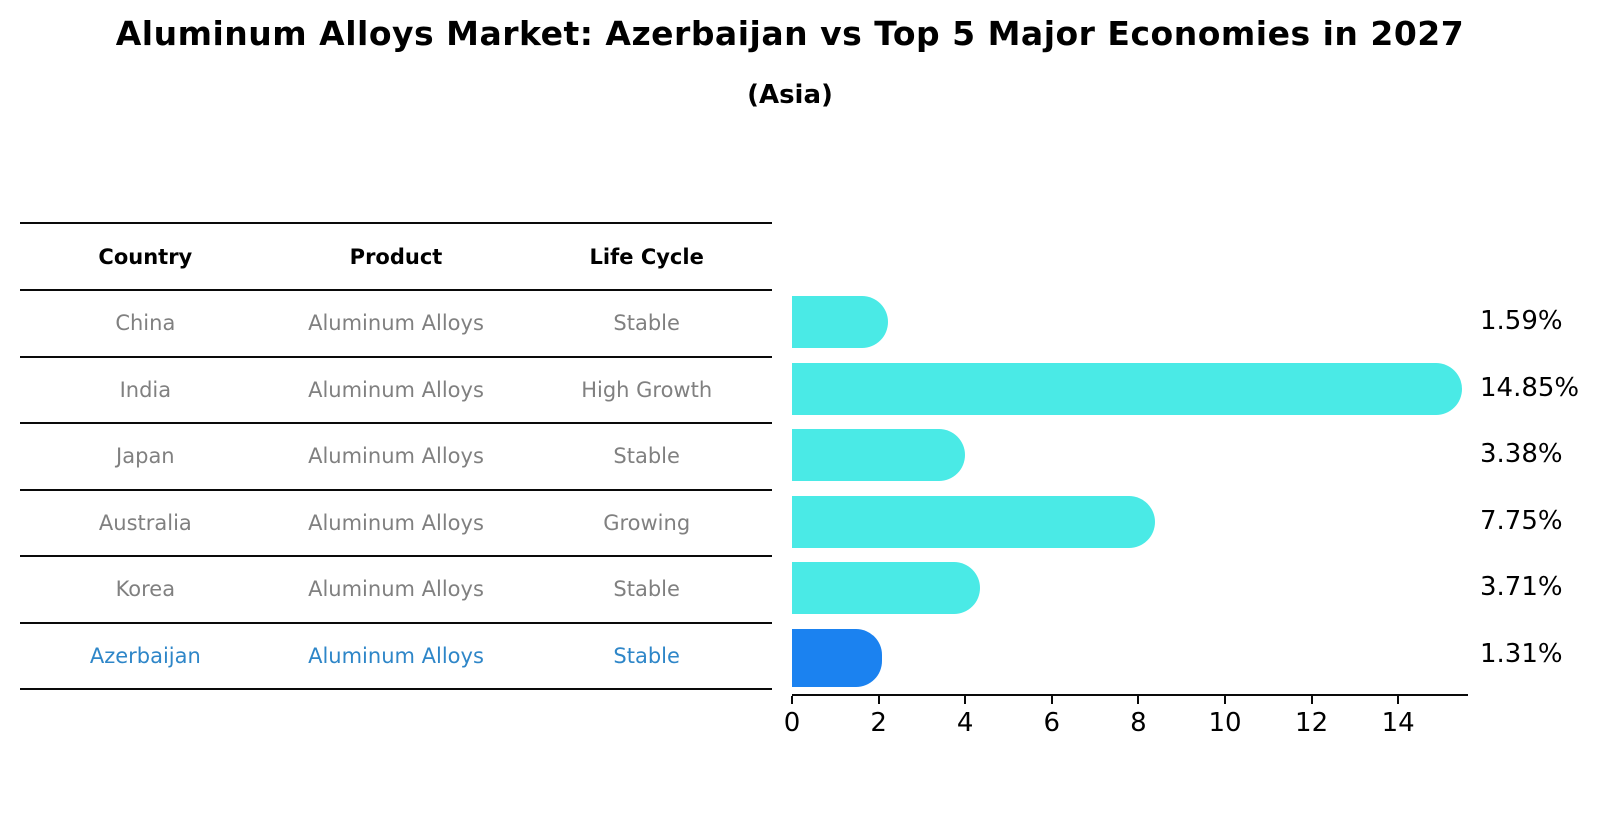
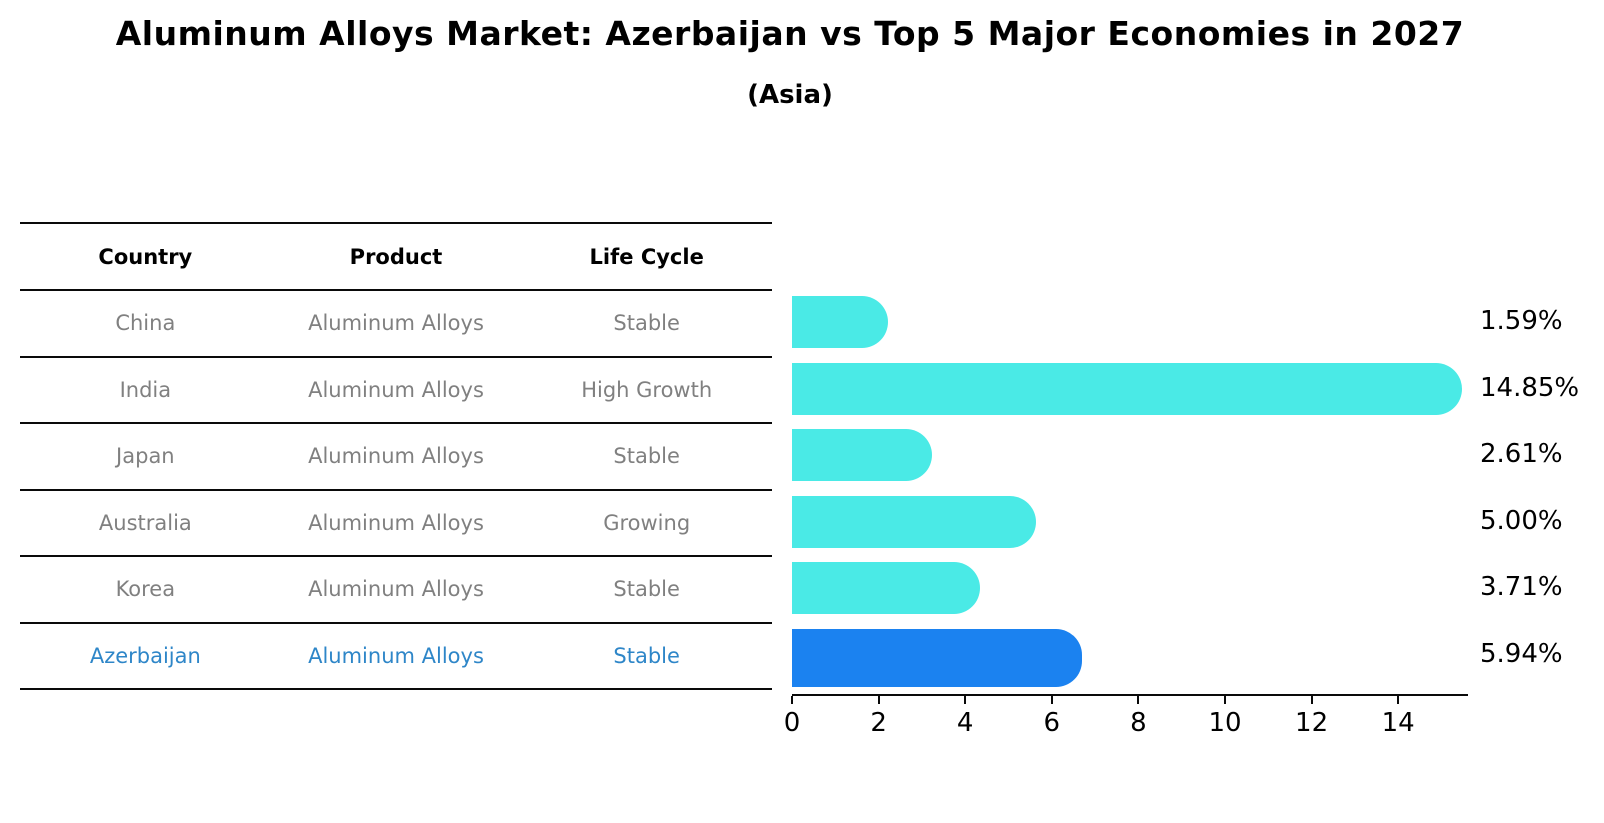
Japan: 3.38% -> 2.61%
Australia: 7.75% -> 5.00%
Azerbaijan: 1.31% -> 5.94%
